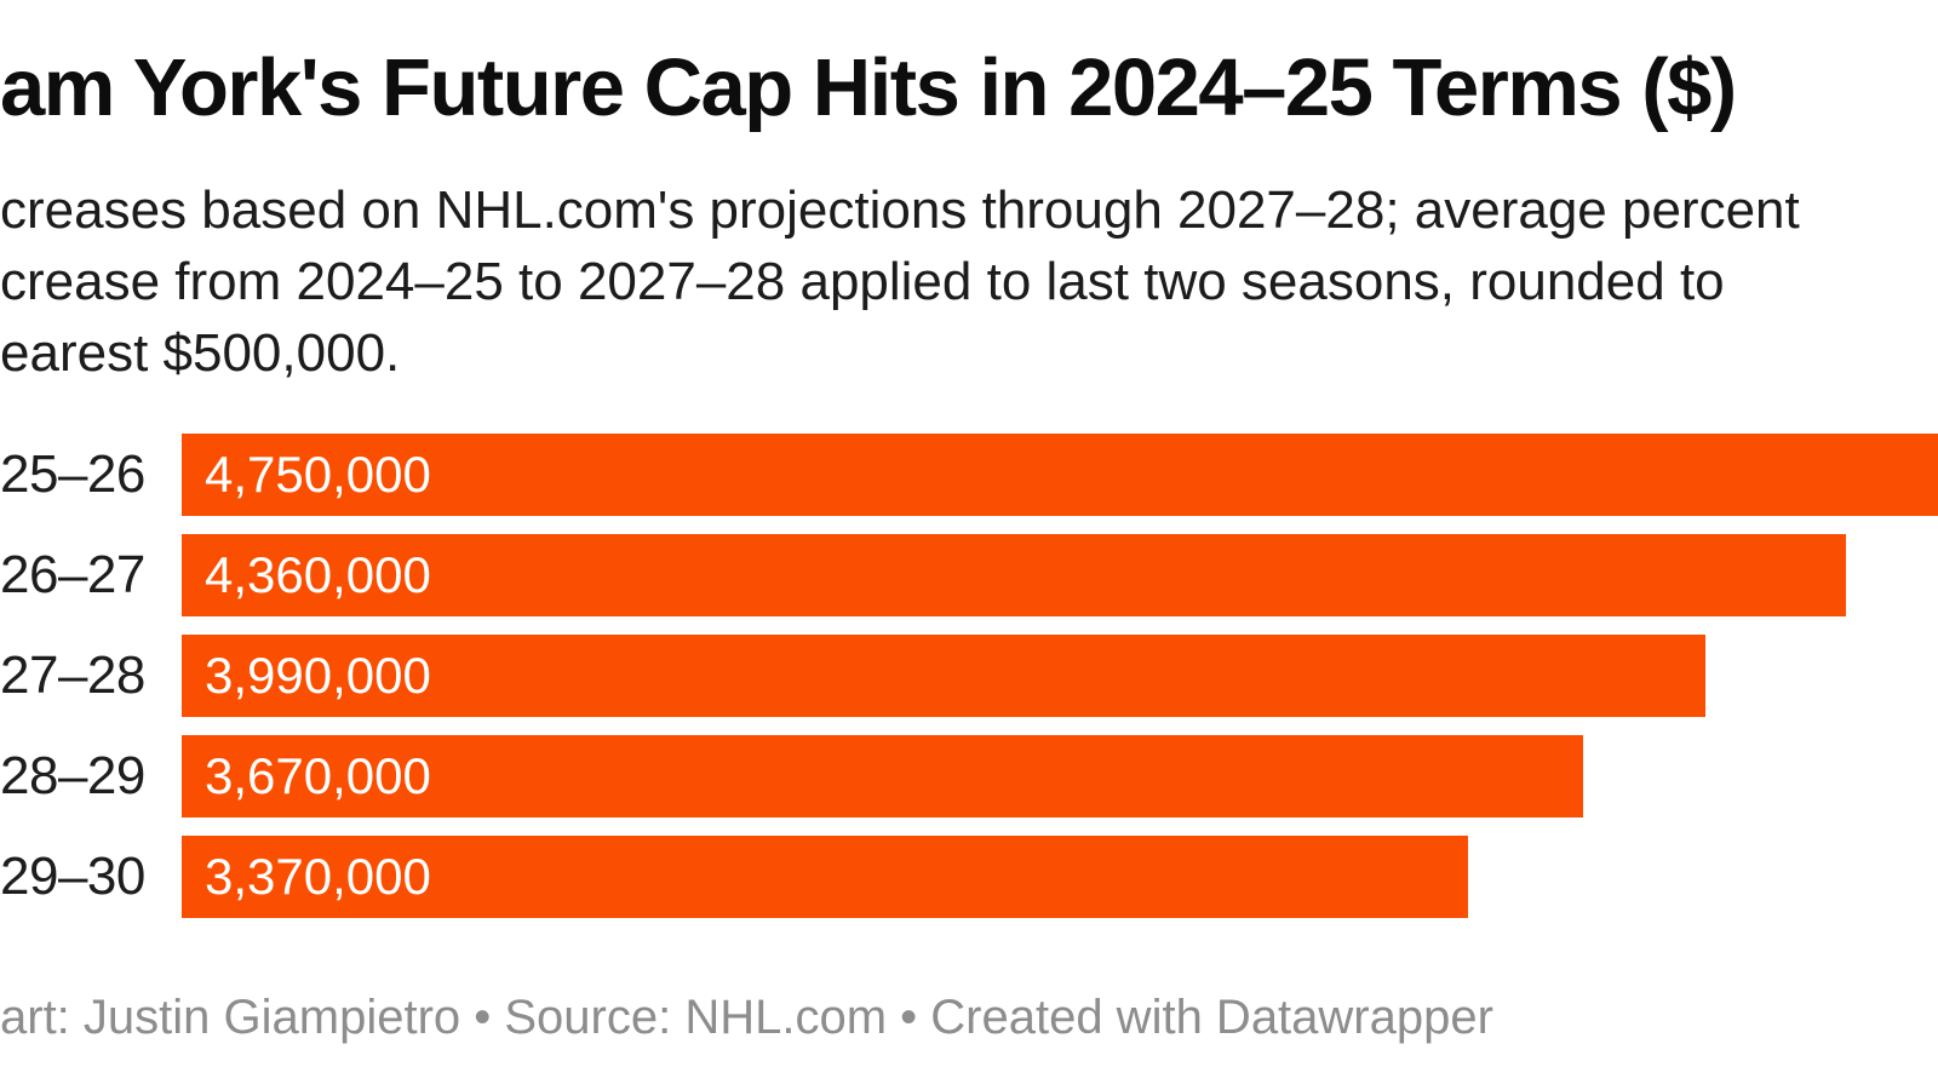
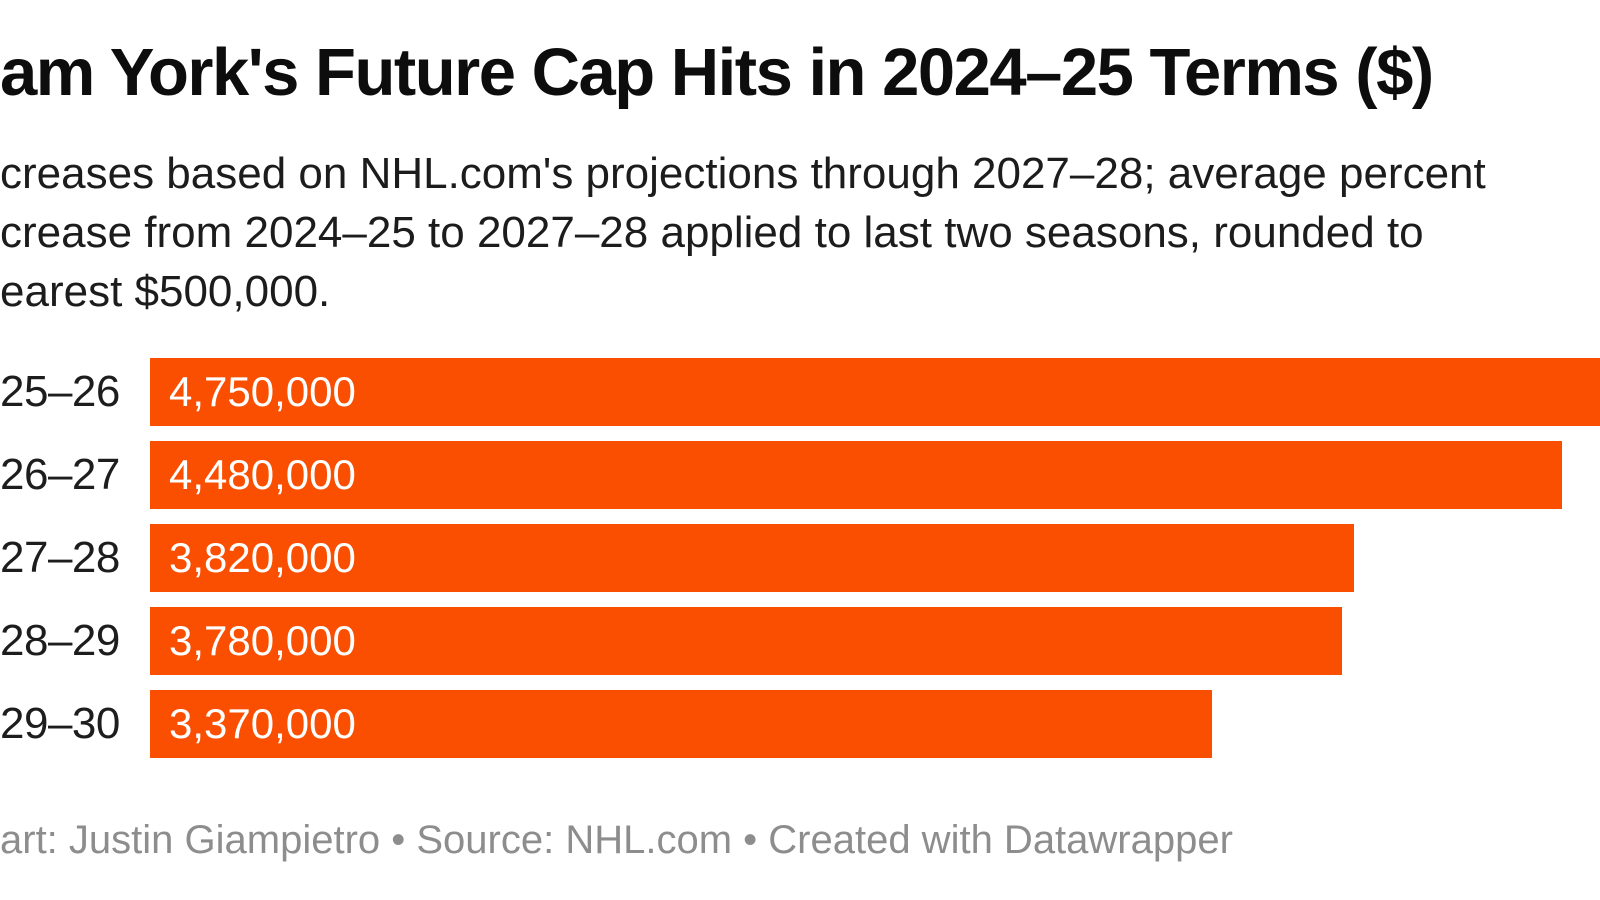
26–27: 4,360,000 -> 4,480,000
27–28: 3,990,000 -> 3,820,000
28–29: 3,670,000 -> 3,780,000
